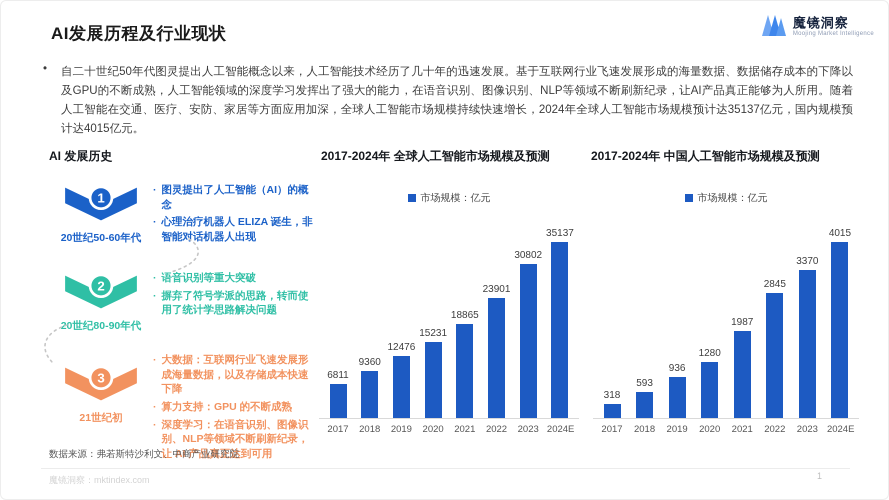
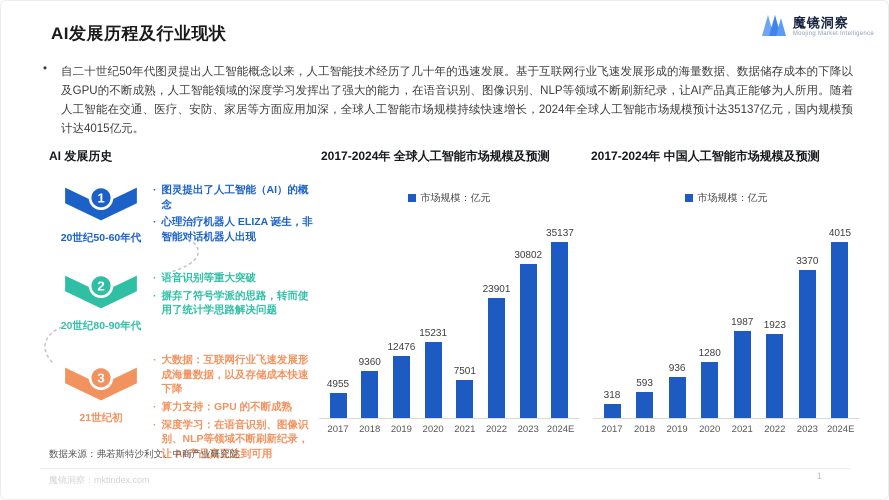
2017-2024年 全球人工智能市场规模及预测/2017: 6811 -> 4955
2017-2024年 全球人工智能市场规模及预测/2021: 18865 -> 7501
2017-2024年 中国人工智能市场规模及预测/2022: 2845 -> 1923
